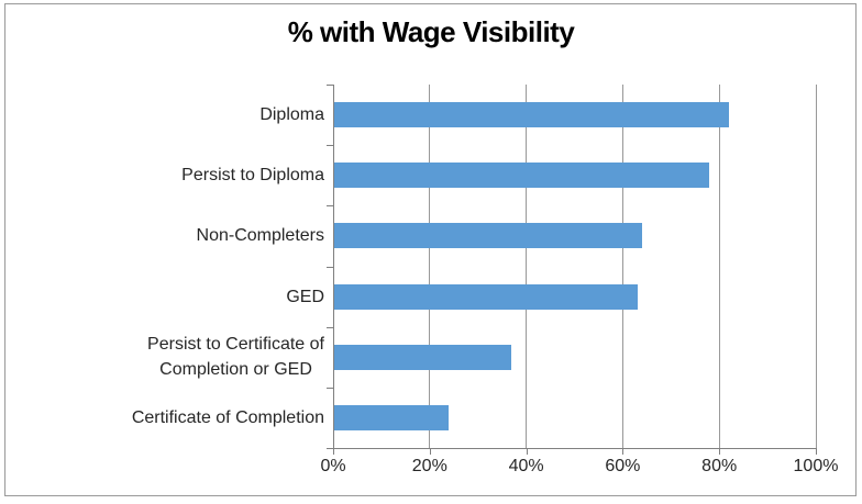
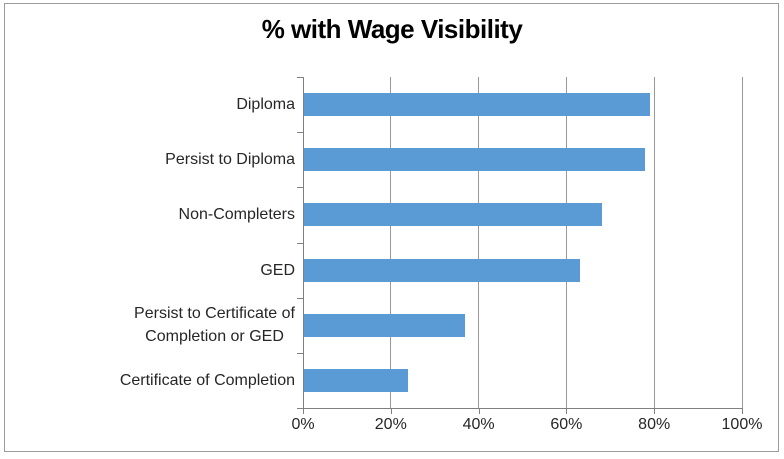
Diploma: 82% -> 79%
Non-Completers: 64% -> 68%
